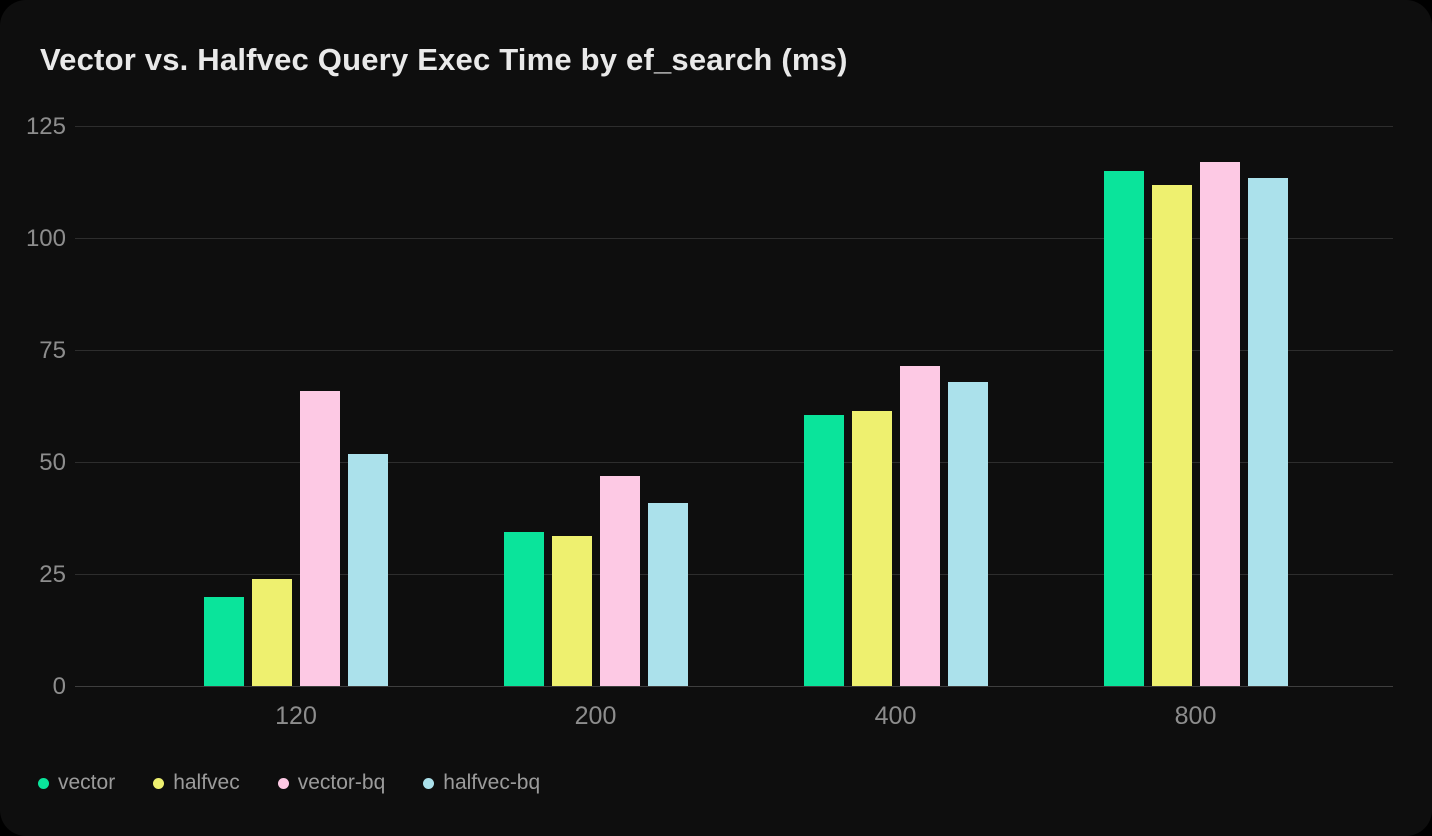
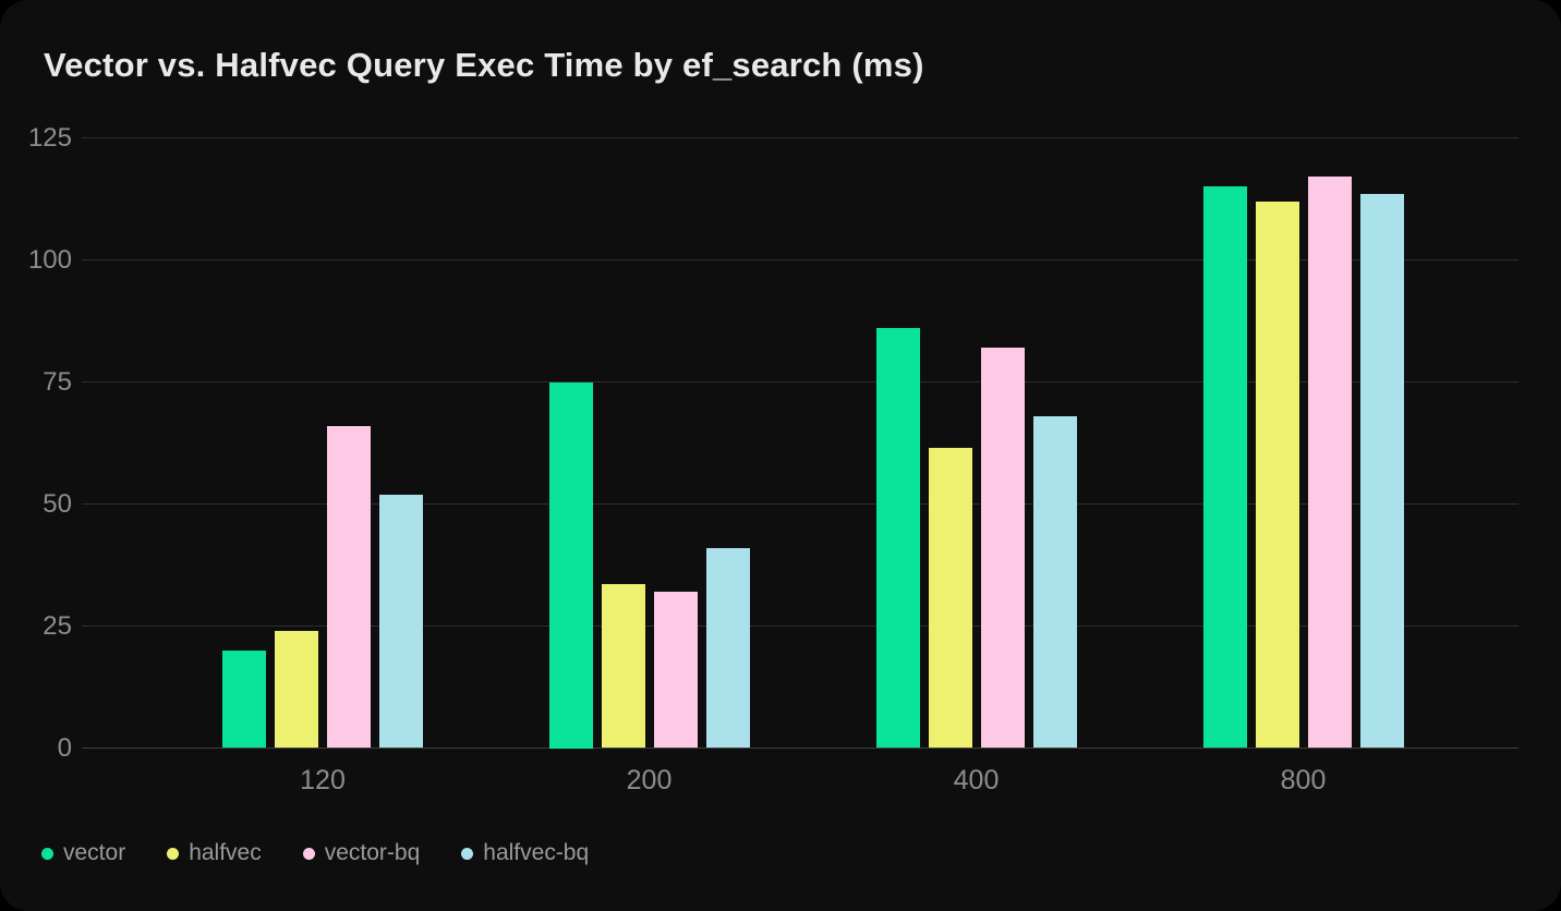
vector/200: 34 -> 75
vector-bq/200: 47 -> 32
vector/400: 60 -> 86
vector-bq/400: 72 -> 82
